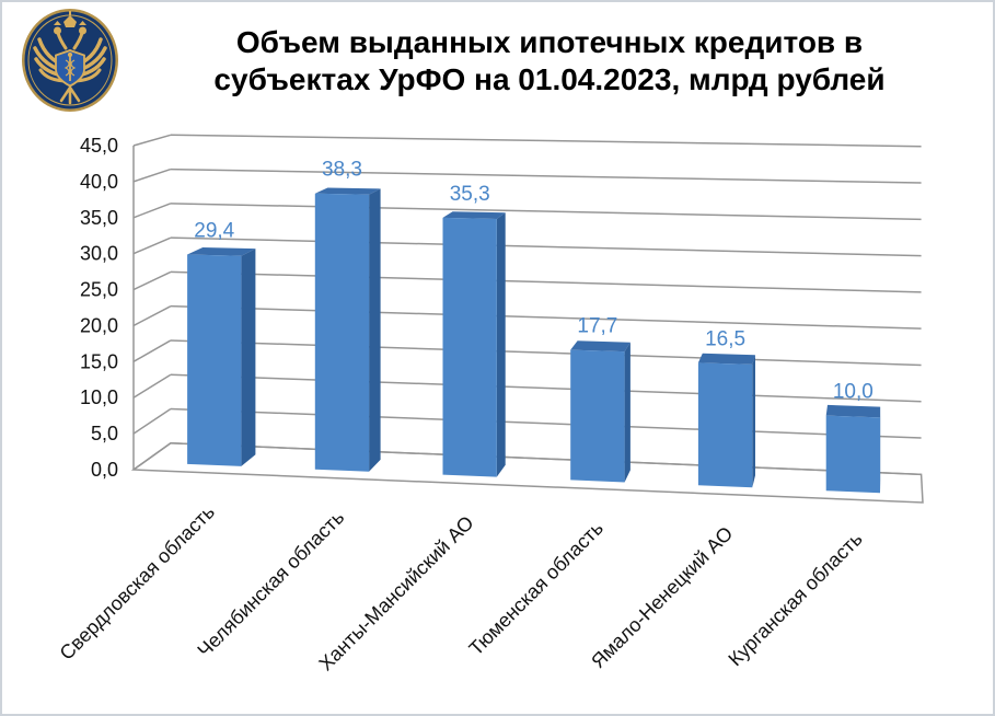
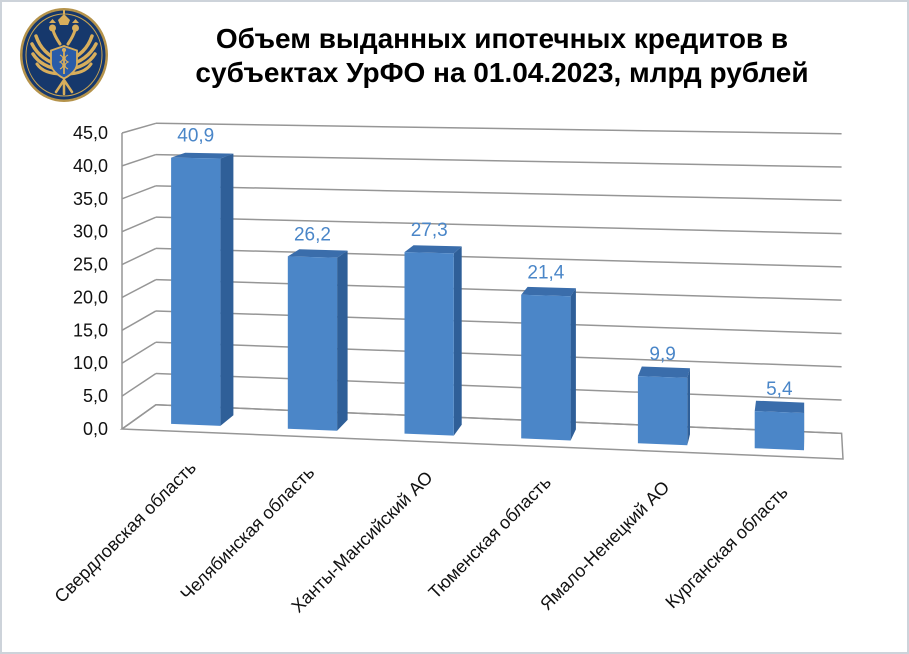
Свердловская область: 29,4 -> 40,9
Челябинская область: 38,3 -> 26,2
Ханты-Мансийский АО: 35,3 -> 27,3
Тюменская область: 17,7 -> 21,4
Ямало-Ненецкий АО: 16,5 -> 9,9
Курганская область: 10,0 -> 5,4
